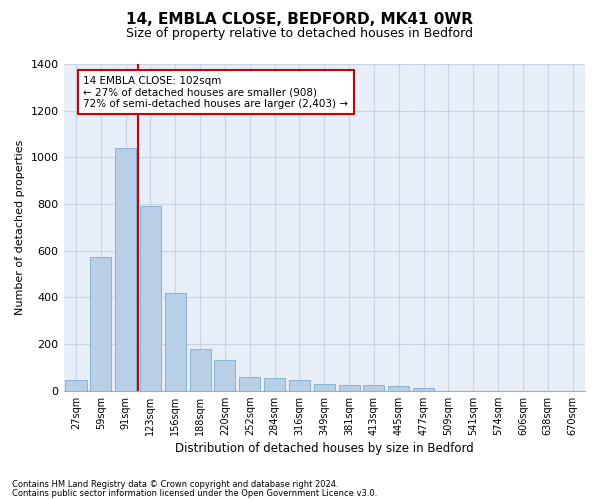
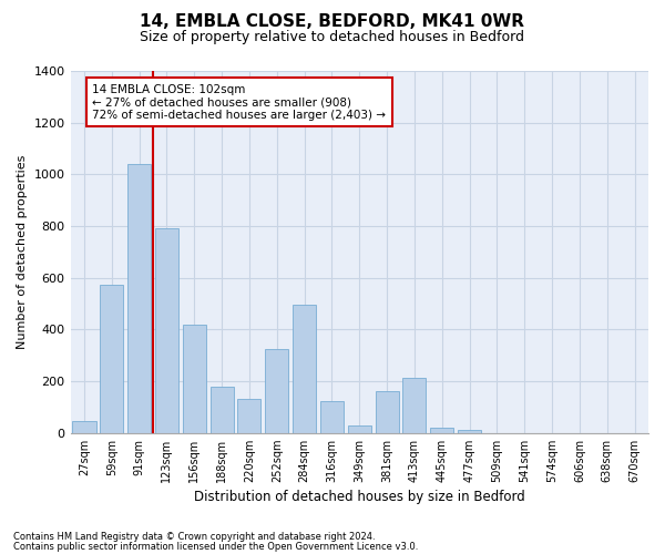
252sqm: 60 -> 325
284sqm: 55 -> 495
316sqm: 45 -> 125
381sqm: 25 -> 160
413sqm: 25 -> 215
